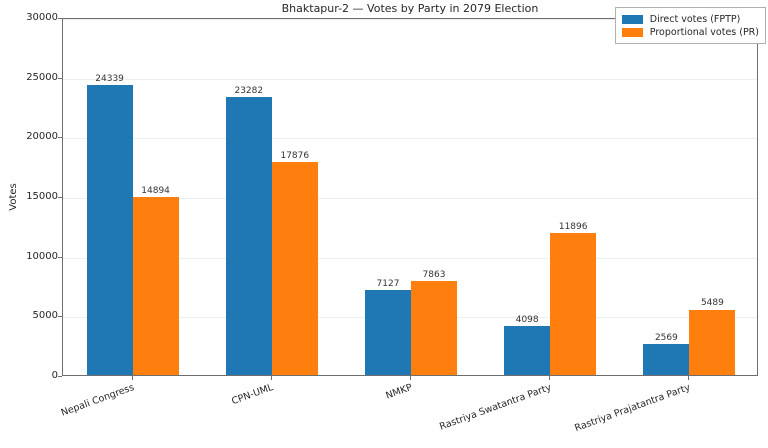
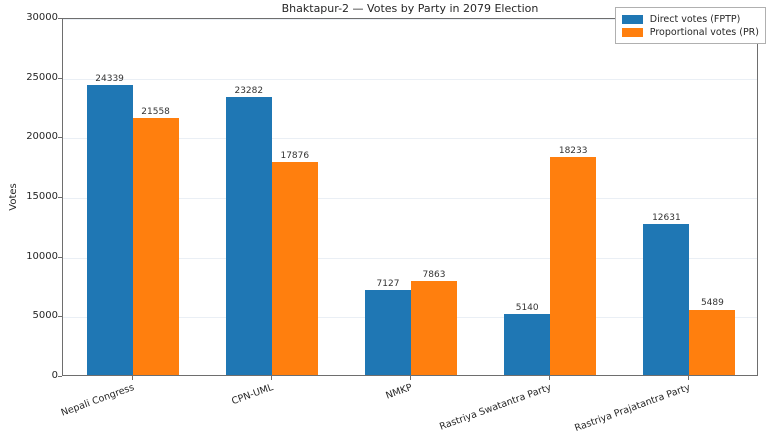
Proportional votes (PR)/Nepali Congress: 14894 -> 21558
Direct votes (FPTP)/Rastriya Swatantra Party: 4098 -> 5140
Proportional votes (PR)/Rastriya Swatantra Party: 11896 -> 18233
Direct votes (FPTP)/Rastriya Prajatantra Party: 2569 -> 12631
